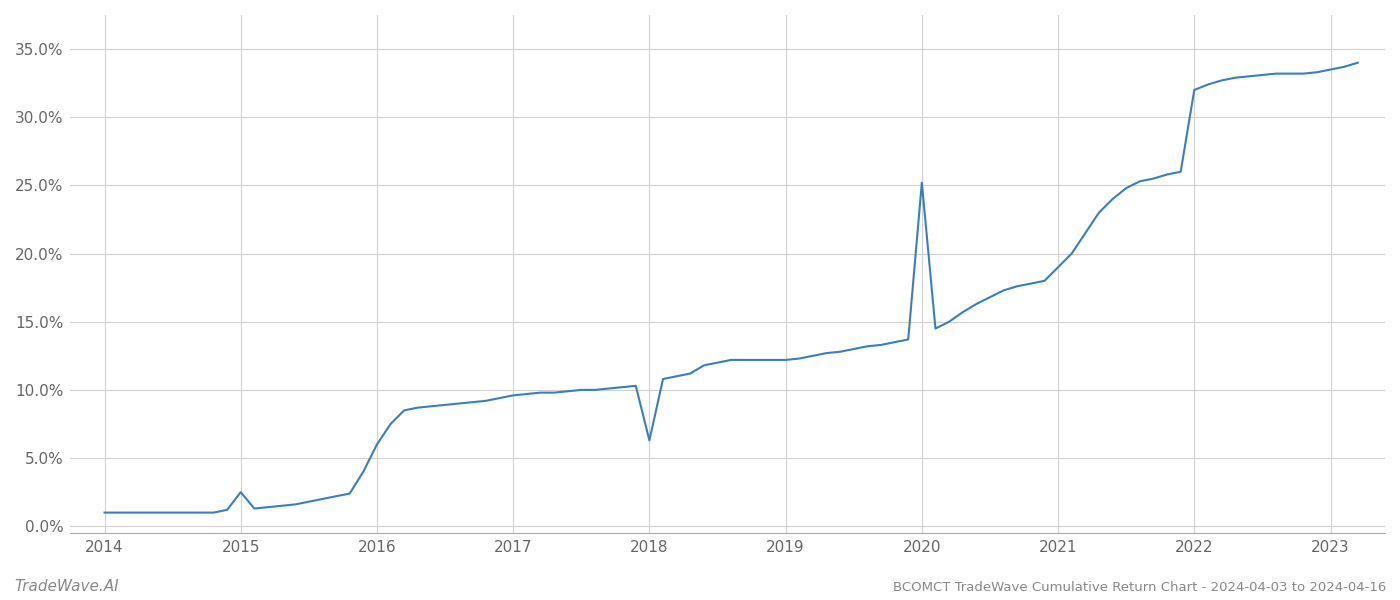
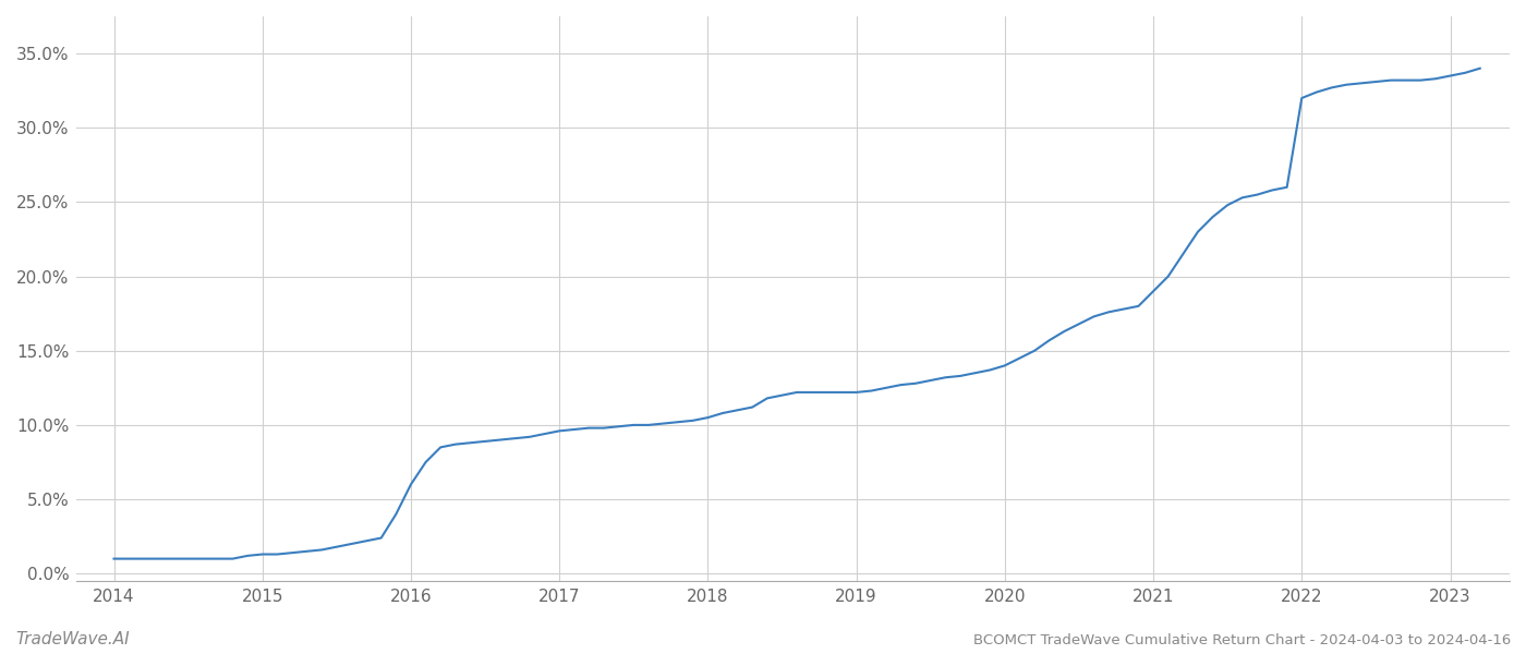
2015: 2.5% -> 1.3%
2018: 6.3% -> 10.5%
2020: 25.2% -> 14.0%
